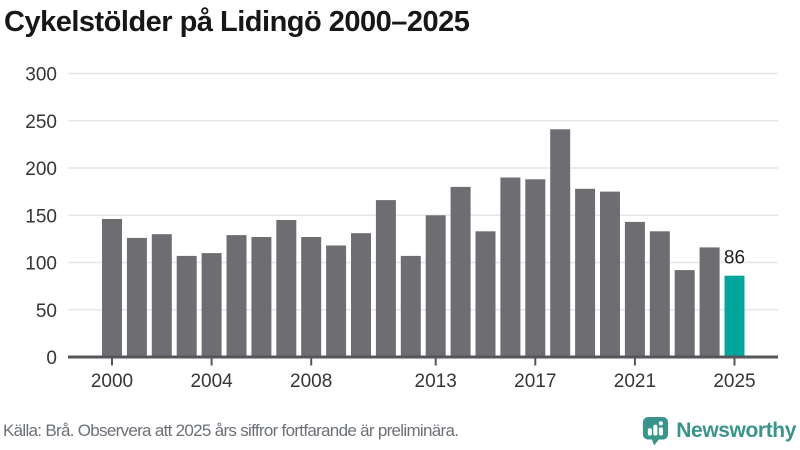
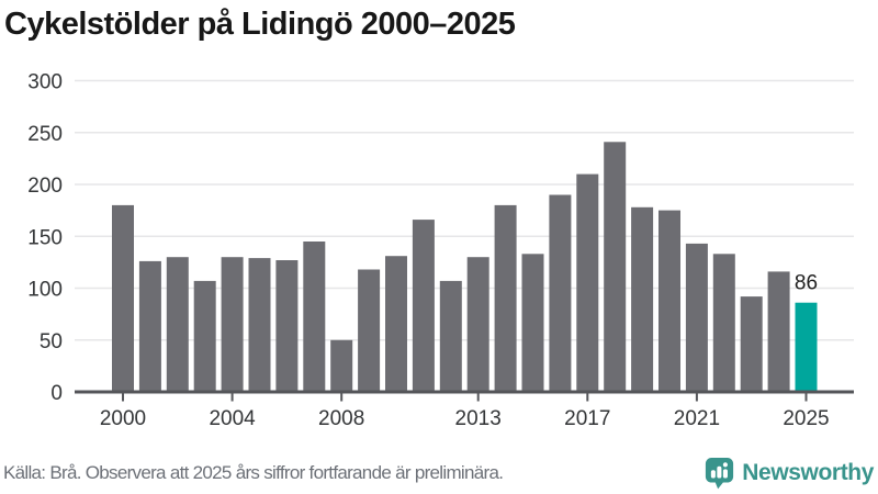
2000: 150 -> 180
2004: 110 -> 130
2008: 130 -> 50
2013: 150 -> 130
2017: 190 -> 210
